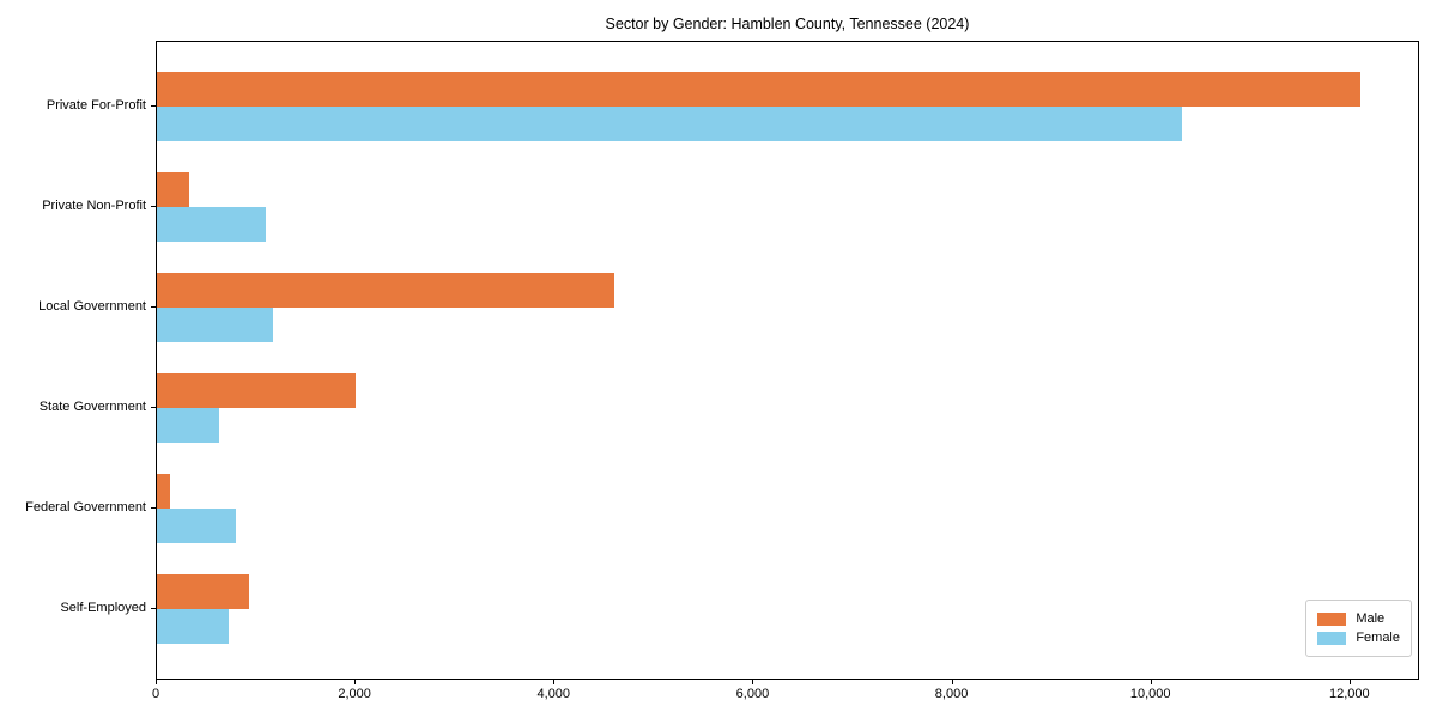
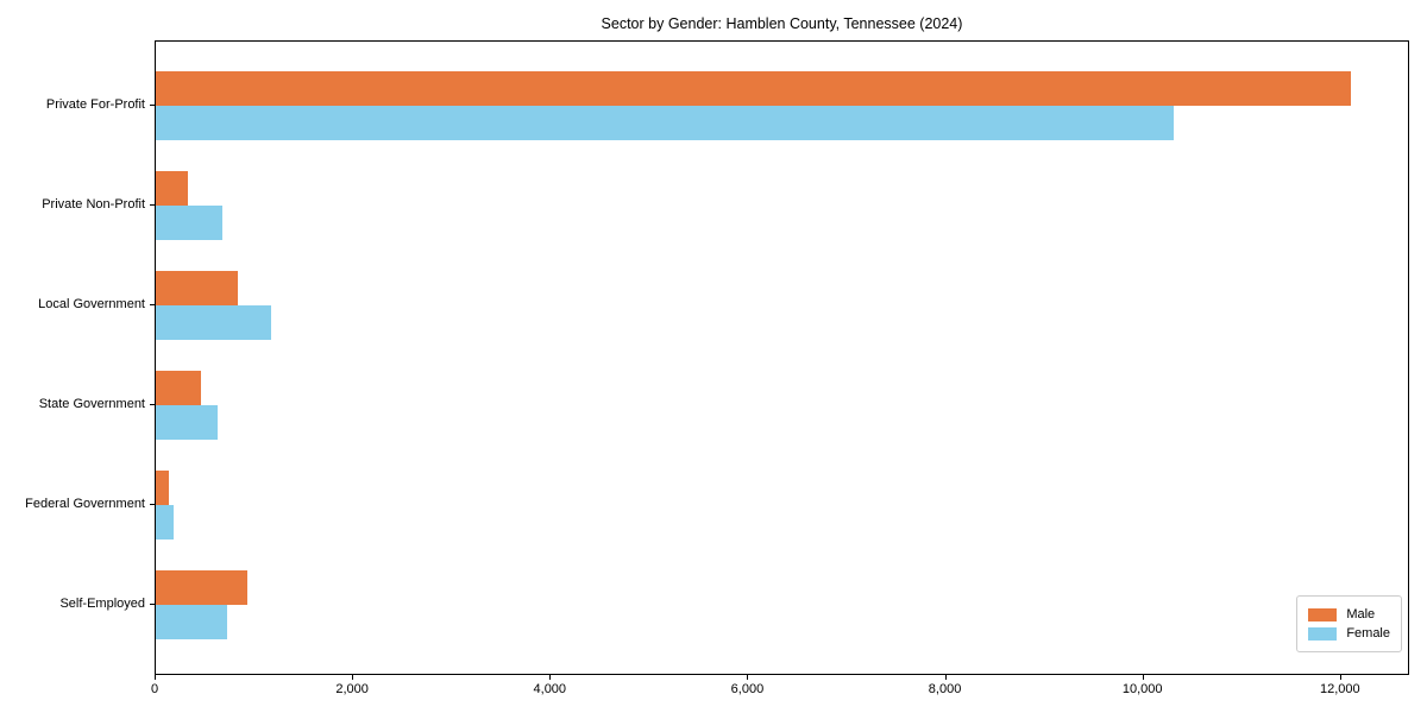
Female/Private Non-Profit: 1100 -> 700
Male/Local Government: 4600 -> 800
Male/State Government: 2000 -> 500
Female/Federal Government: 800 -> 200
